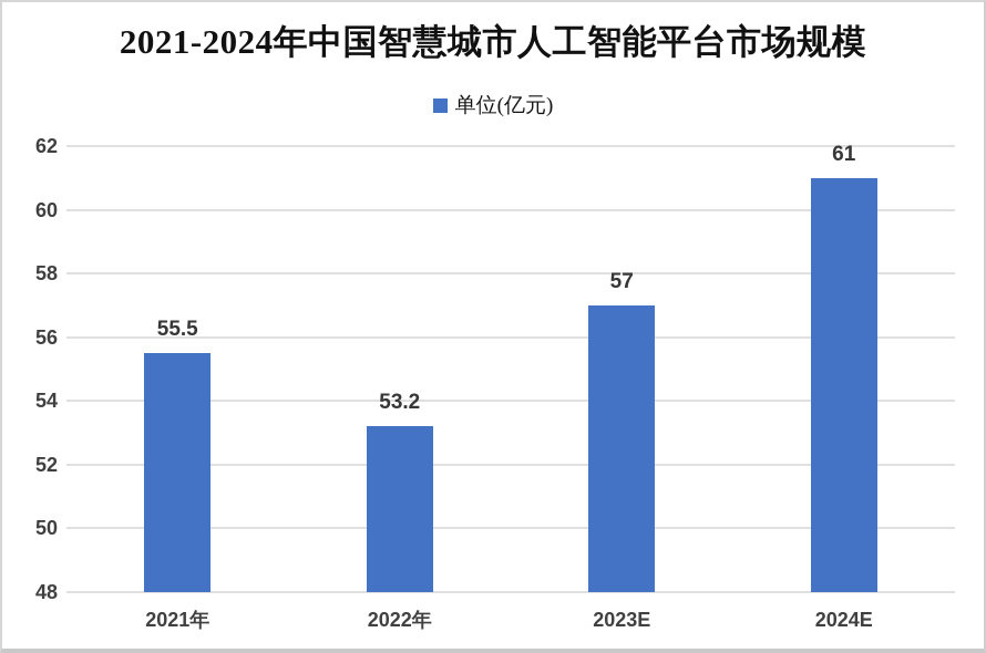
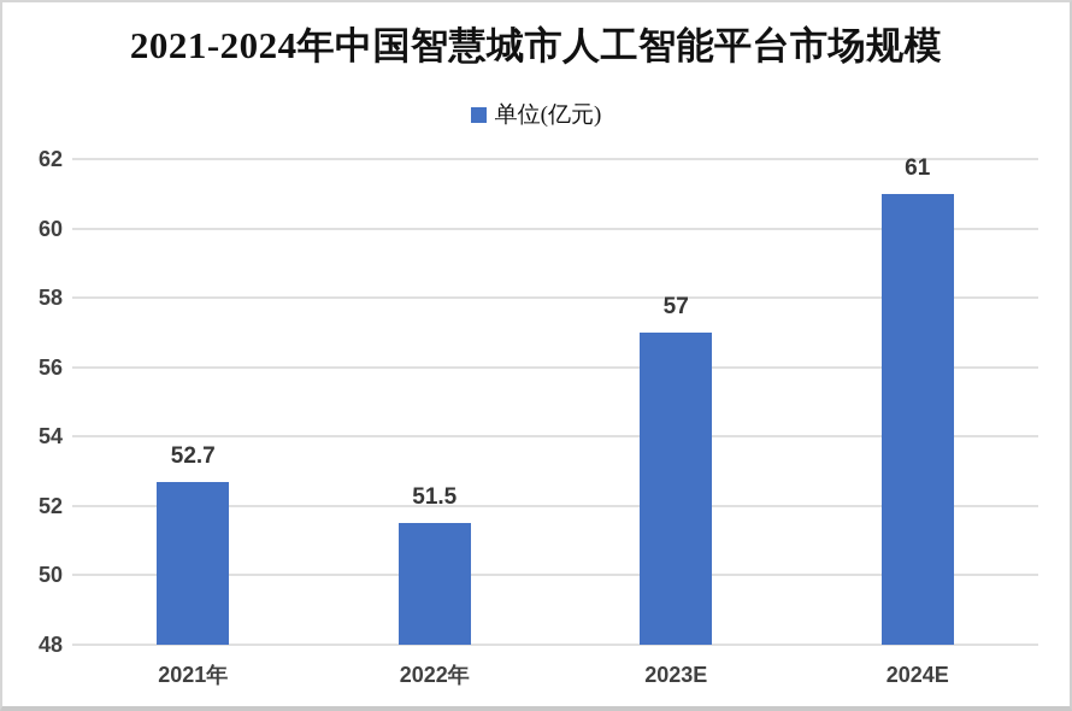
2021年: 55.5 -> 52.7
2022年: 53.2 -> 51.5
